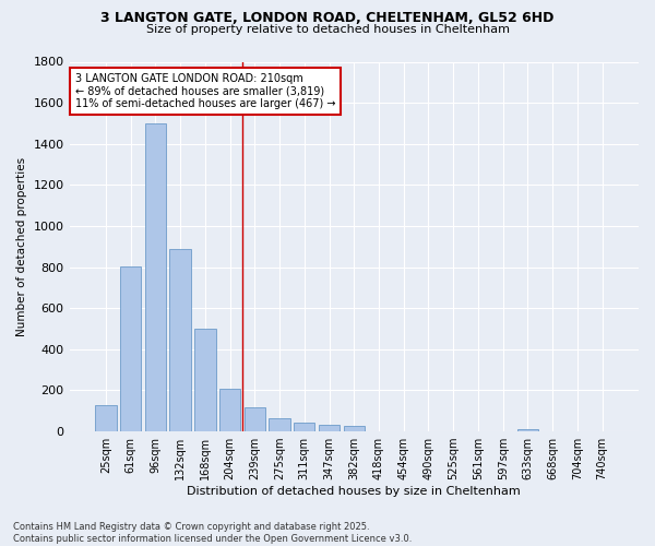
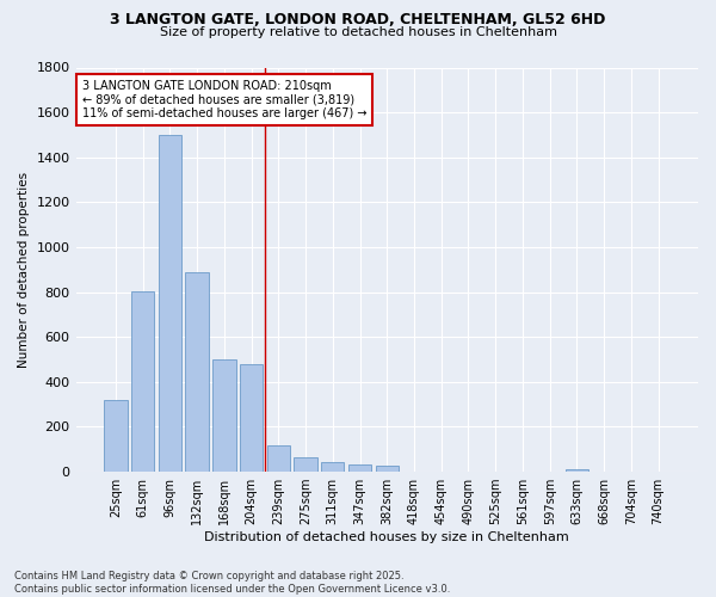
25sqm: 130 -> 320
204sqm: 210 -> 480
